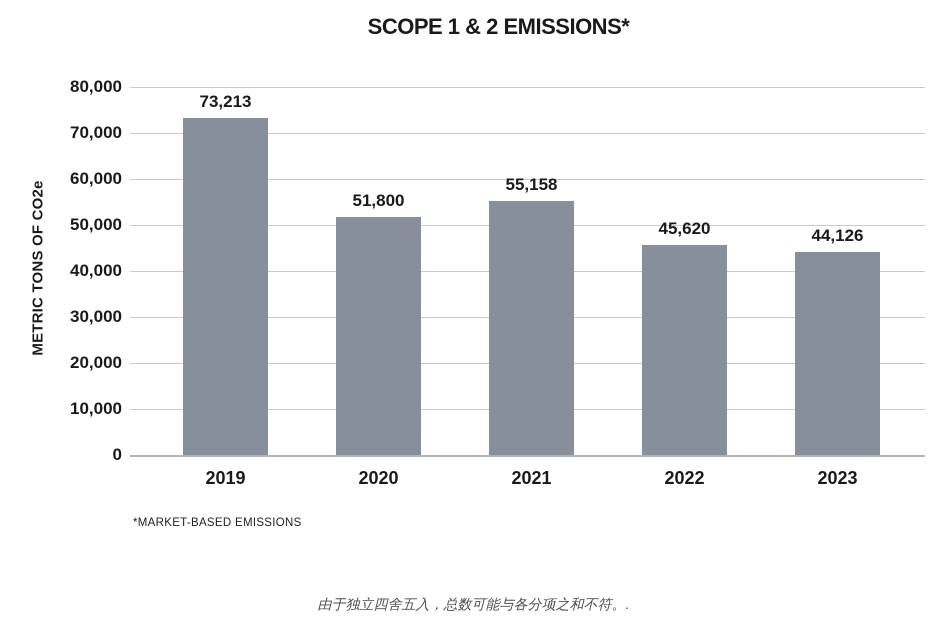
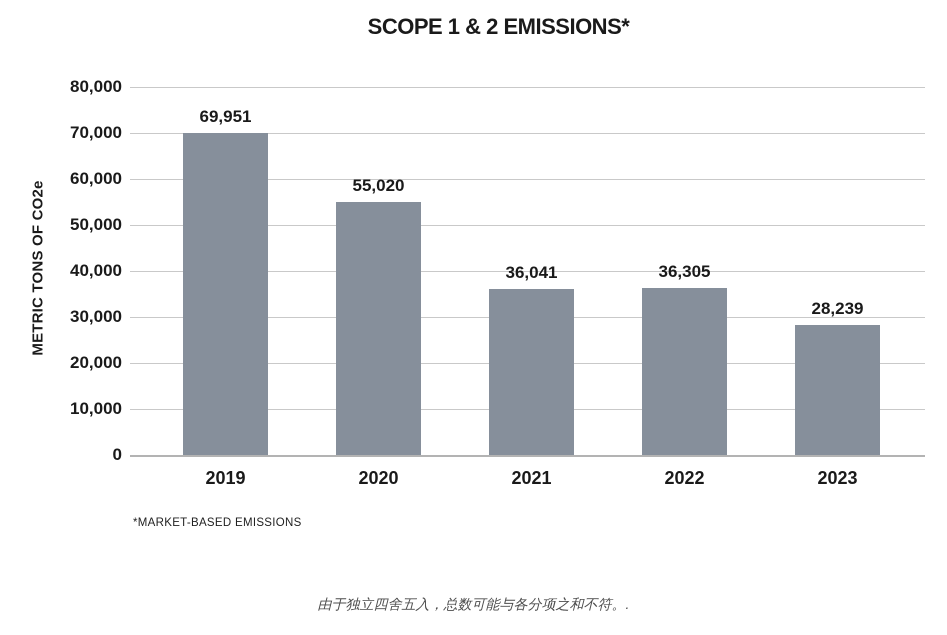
2019: 73,213 -> 69,951
2020: 51,800 -> 55,020
2021: 55,158 -> 36,041
2022: 45,620 -> 36,305
2023: 44,126 -> 28,239
